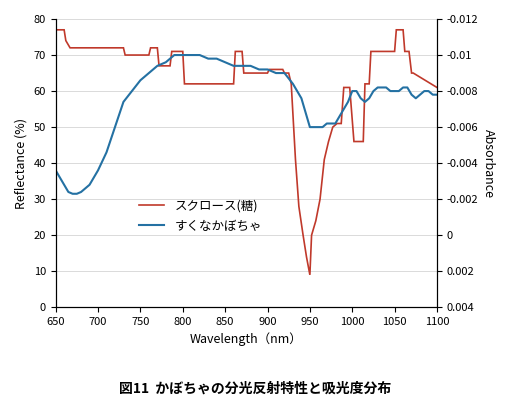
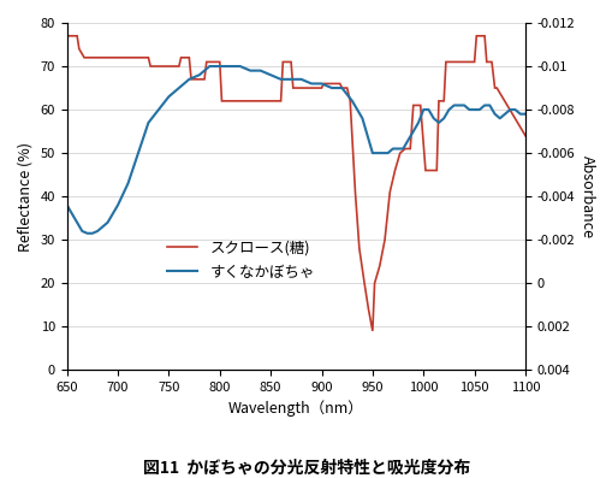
スクロース(糖)/1100: 61 -> 54
